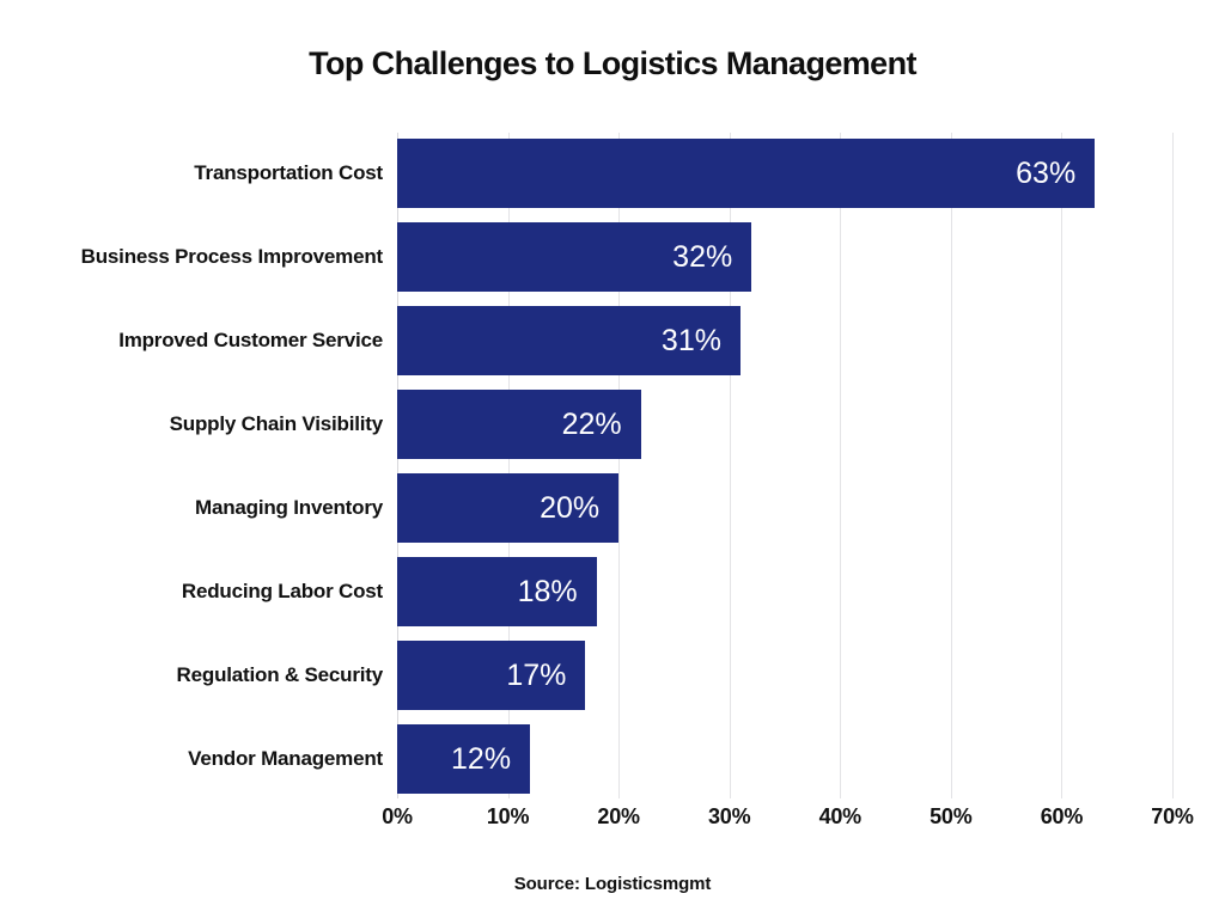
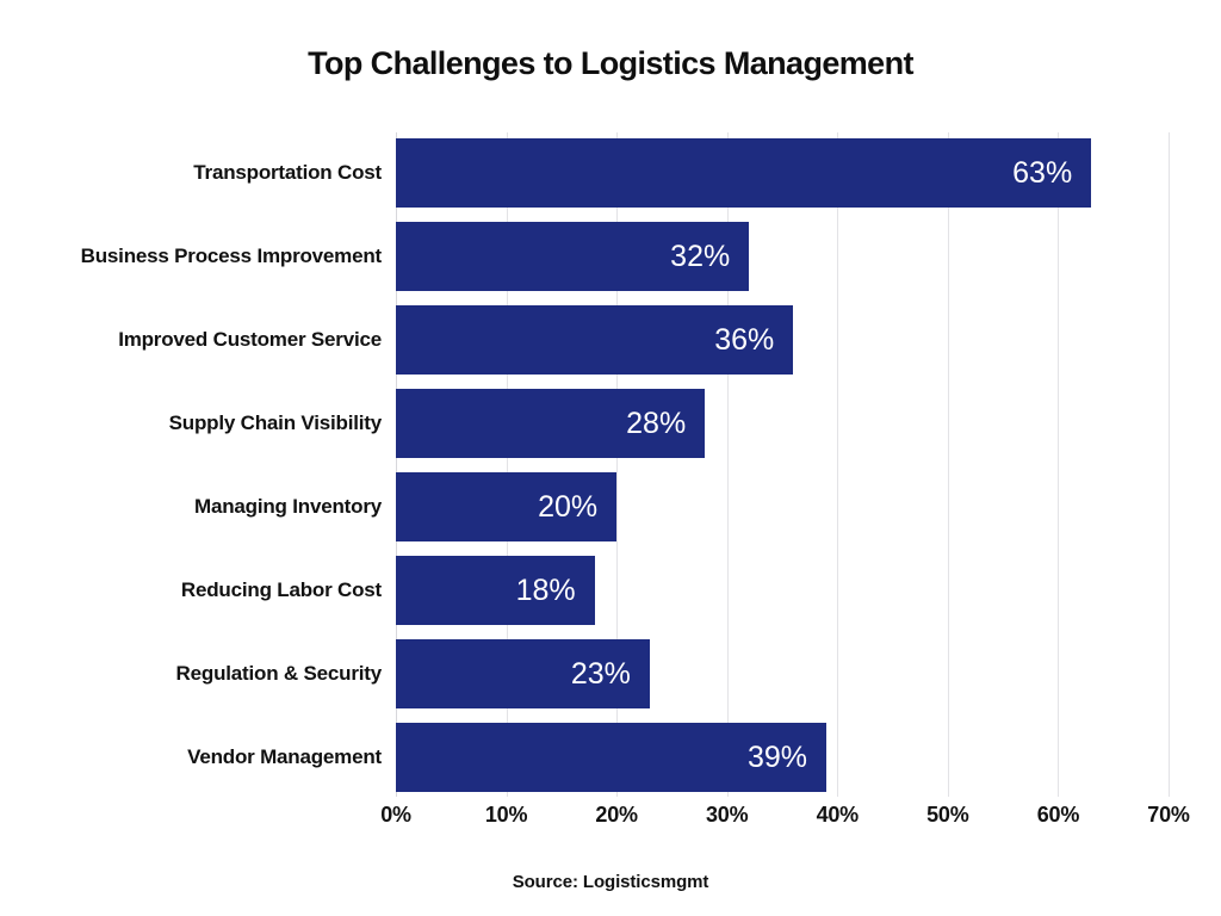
Improved Customer Service: 31% -> 36%
Supply Chain Visibility: 22% -> 28%
Regulation & Security: 17% -> 23%
Vendor Management: 12% -> 39%
